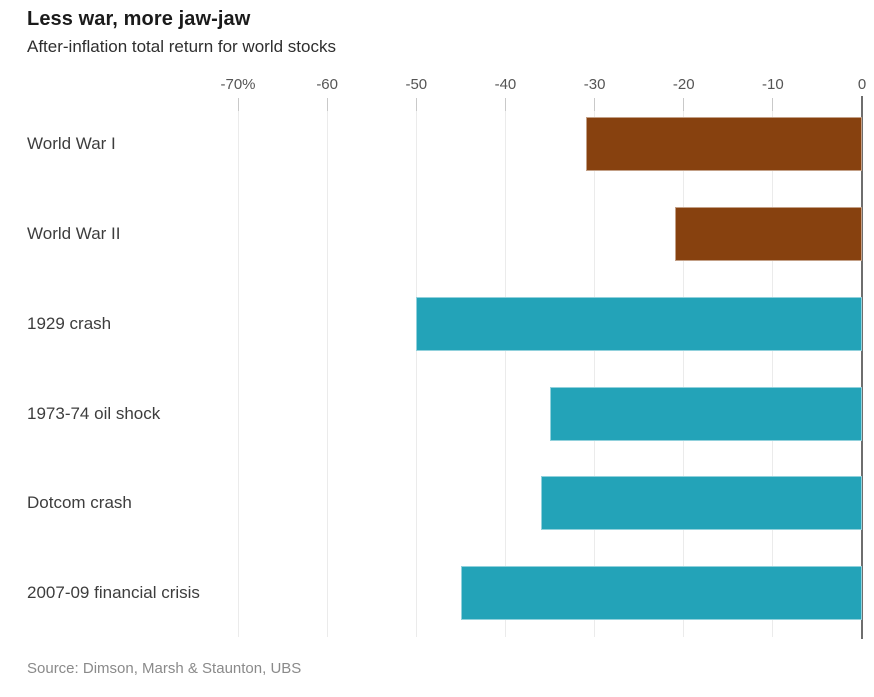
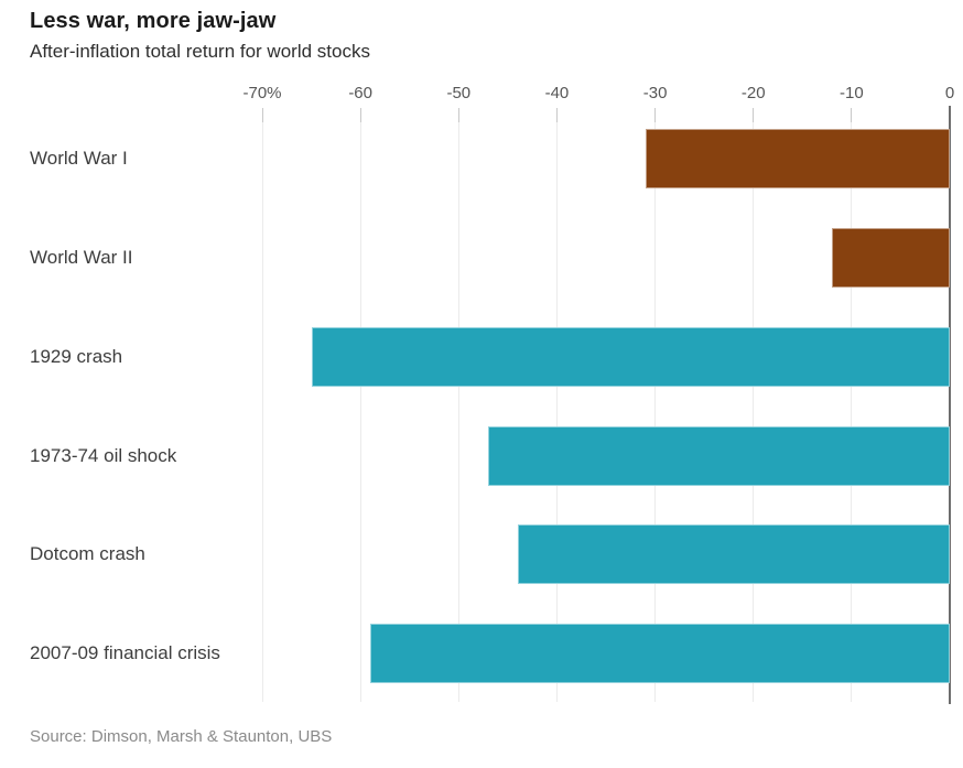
World War II: -21 -> -12
1929 crash: -50 -> -65
1973-74 oil shock: -35 -> -47
Dotcom crash: -36 -> -44
2007-09 financial crisis: -45 -> -59
